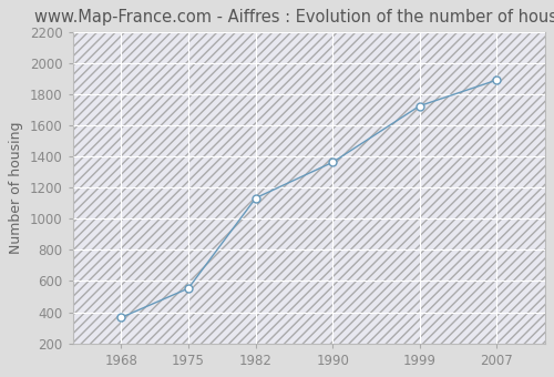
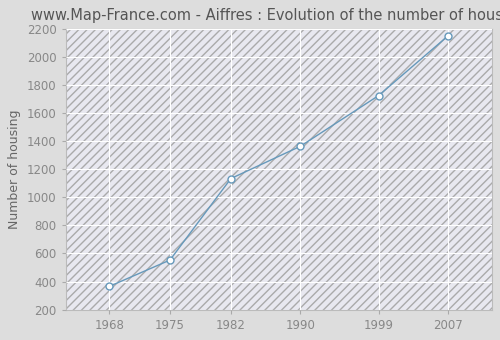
2007: 1890 -> 2150
